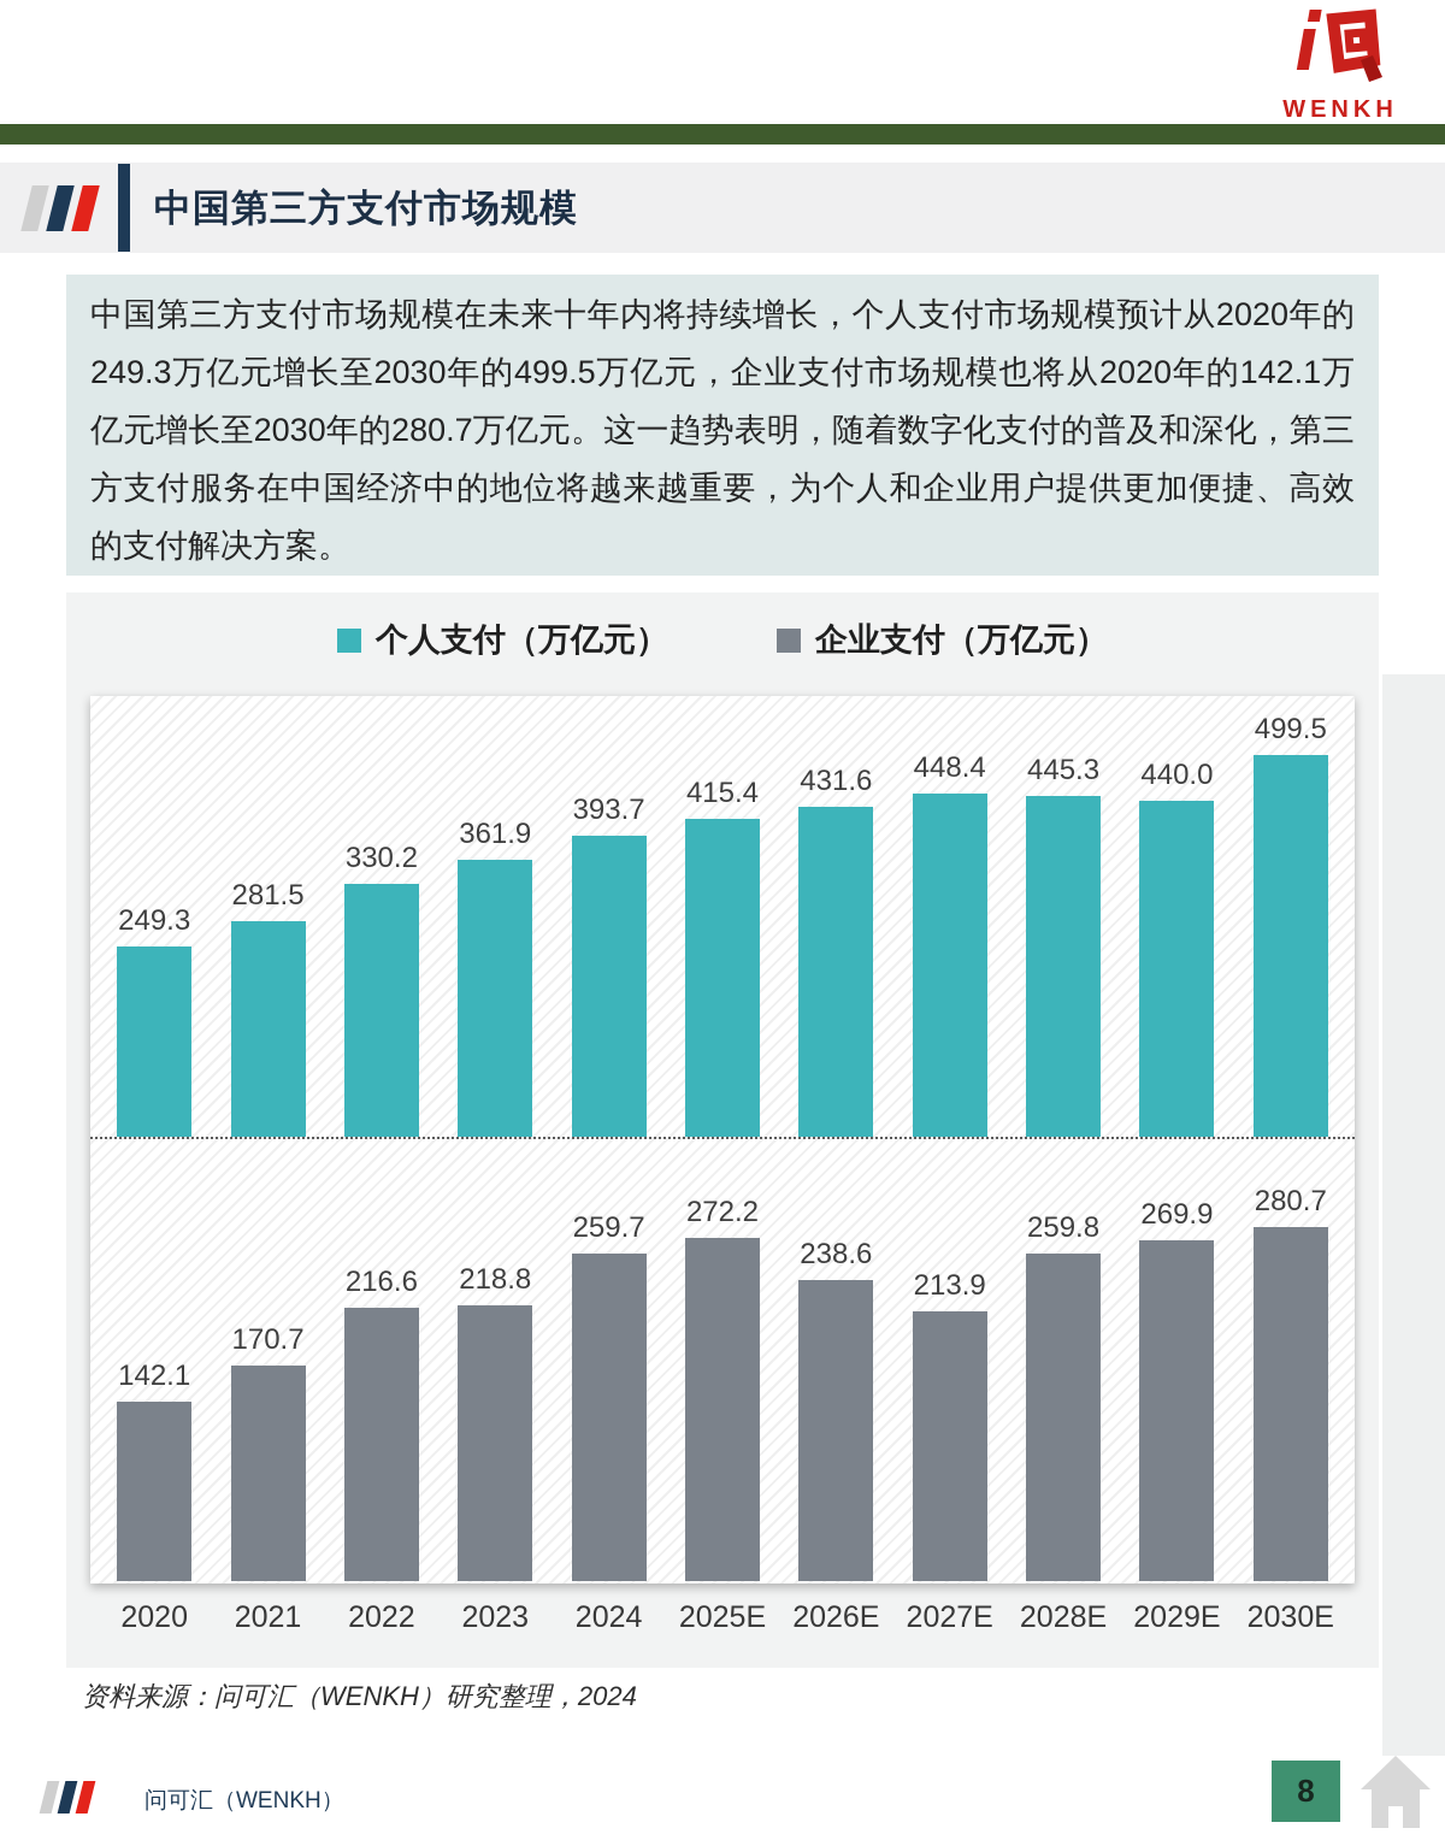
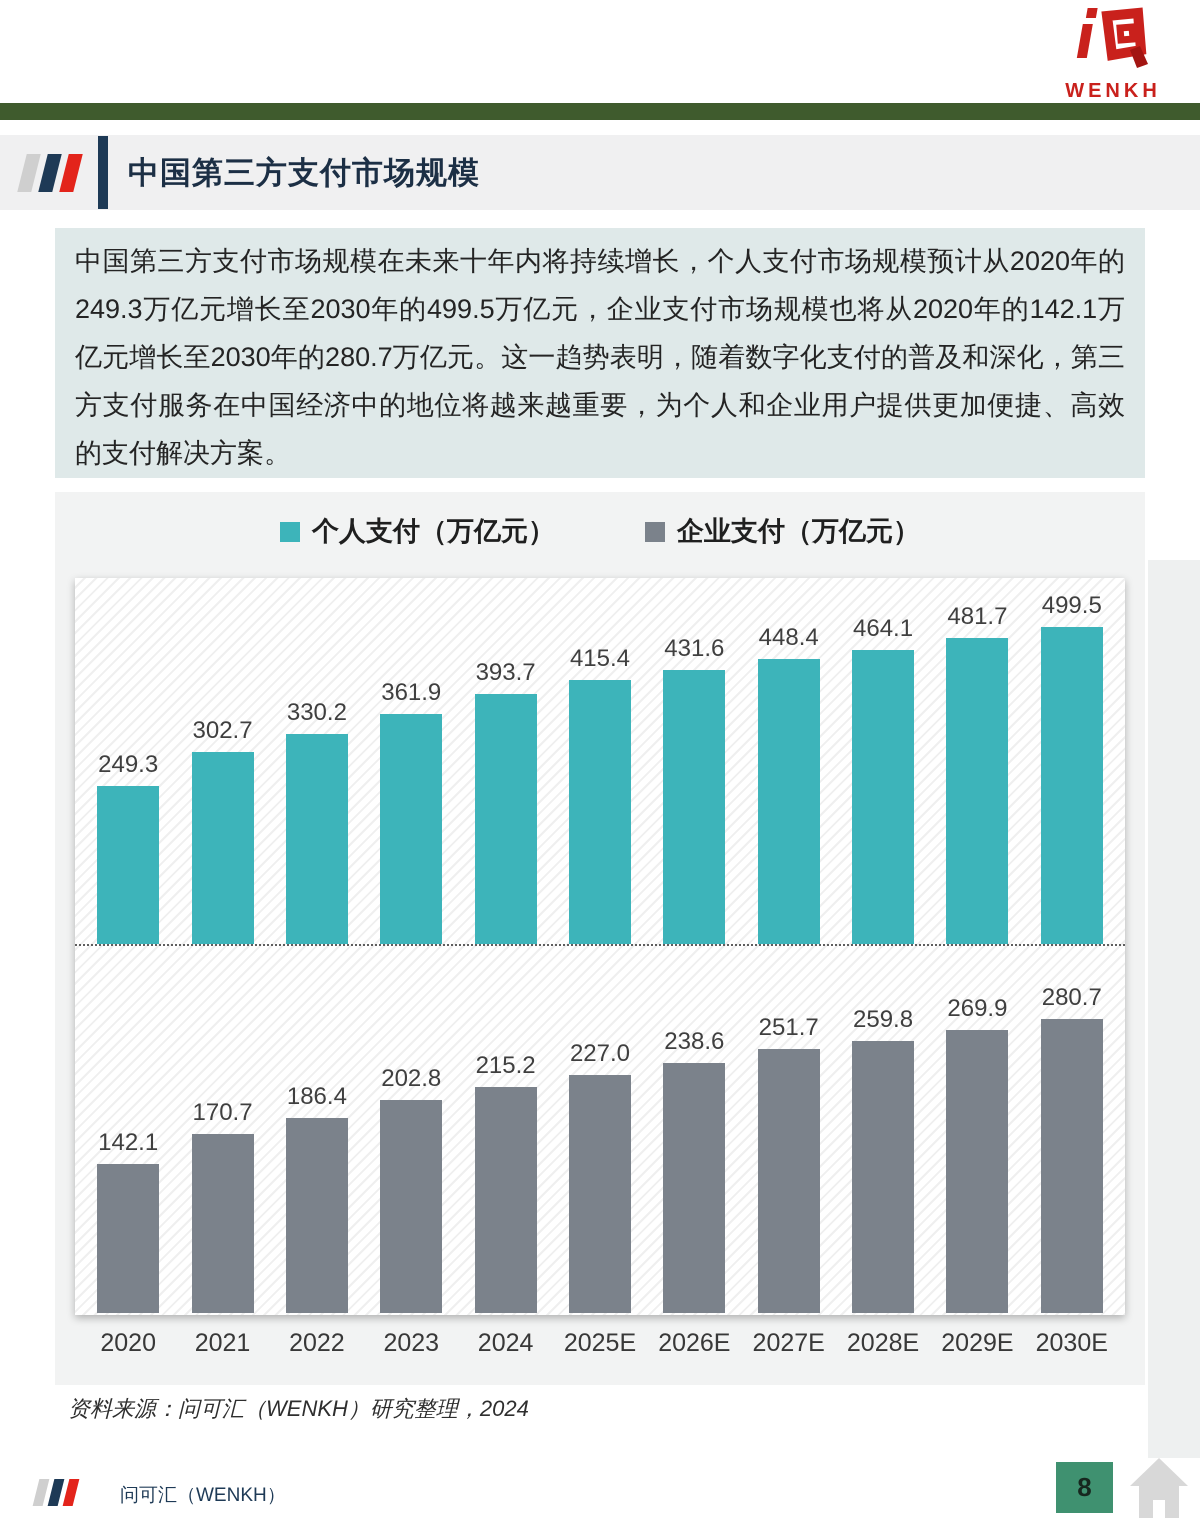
个人支付（万亿元）/2021: 281.5 -> 302.7
企业支付（万亿元）/2022: 216.6 -> 186.4
企业支付（万亿元）/2023: 218.8 -> 202.8
企业支付（万亿元）/2024: 259.7 -> 215.2
企业支付（万亿元）/2025E: 272.2 -> 227.0
企业支付（万亿元）/2027E: 213.9 -> 251.7
个人支付（万亿元）/2028E: 445.3 -> 464.1
个人支付（万亿元）/2029E: 440.0 -> 481.7
